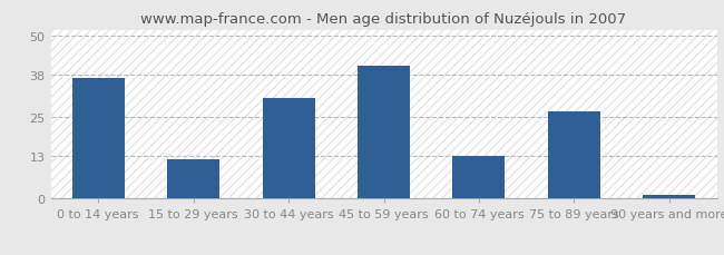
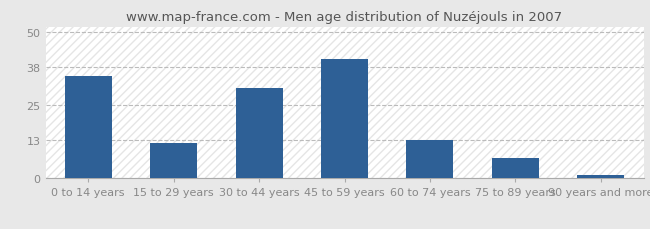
0 to 14 years: 37 -> 35
75 to 89 years: 27 -> 7
